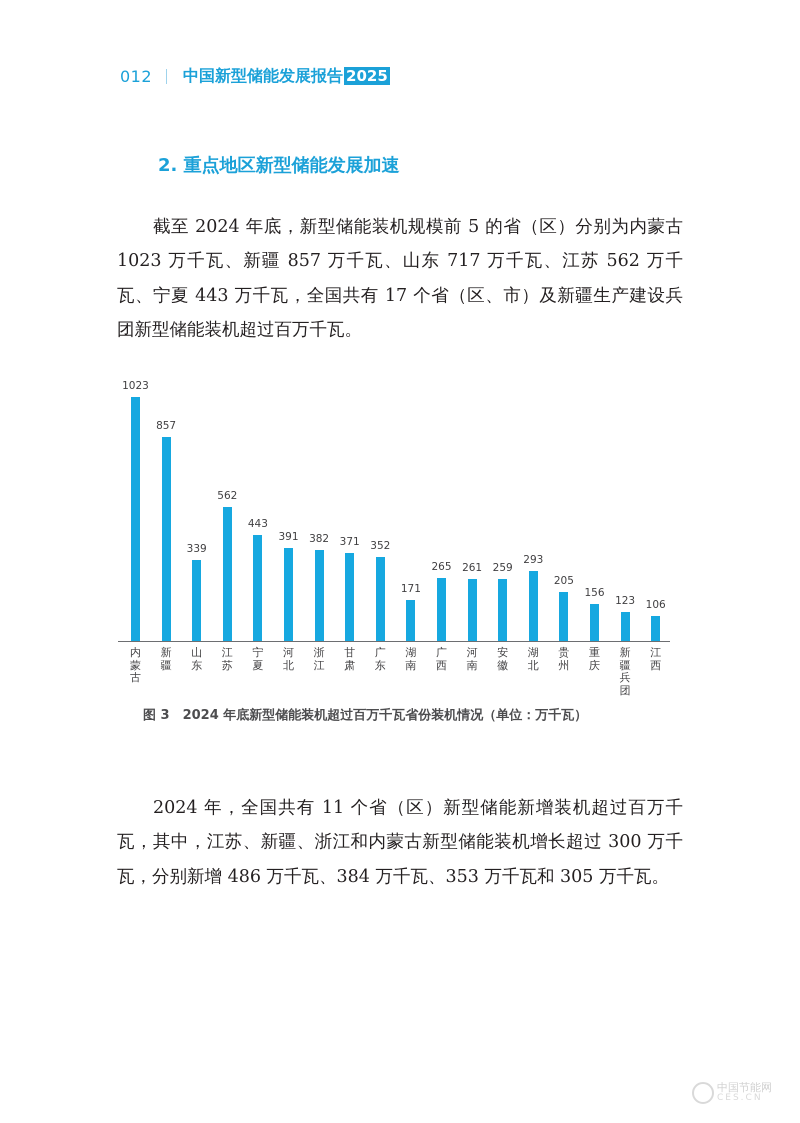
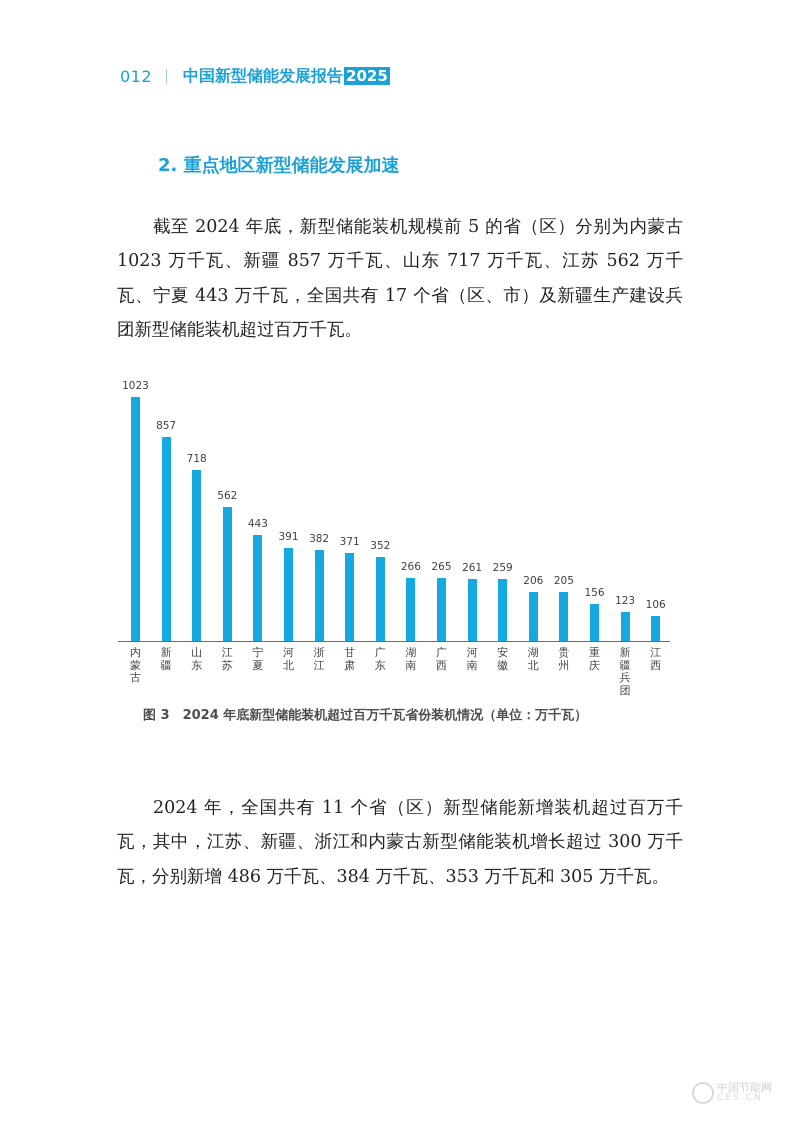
山东: 339 -> 718
湖南: 171 -> 266
湖北: 293 -> 206
